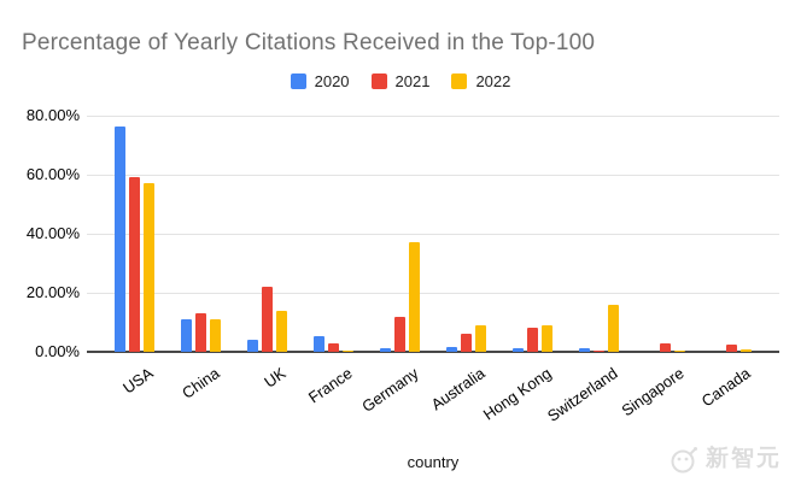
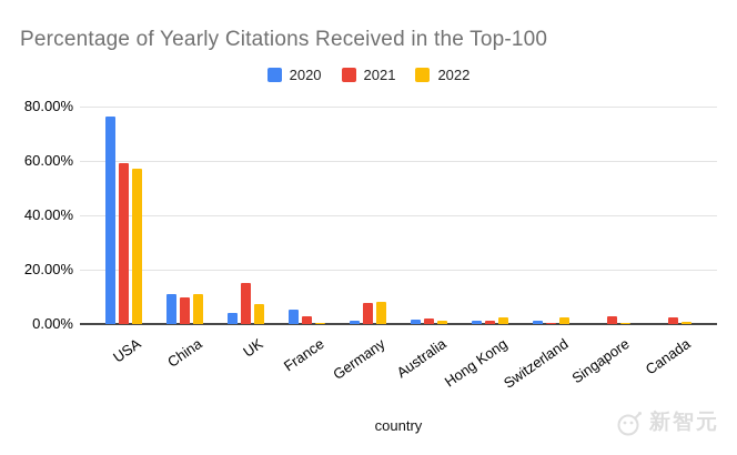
2021/China: 13% -> 10%
2021/UK: 22% -> 15%
2022/UK: 14% -> 7%
2021/Germany: 12% -> 8%
2022/Germany: 37% -> 8%
2021/Australia: 6% -> 2%
2022/Australia: 9% -> 1%
2021/Hong Kong: 8% -> 1%
2022/Hong Kong: 9% -> 2%
2022/Switzerland: 16% -> 2%
